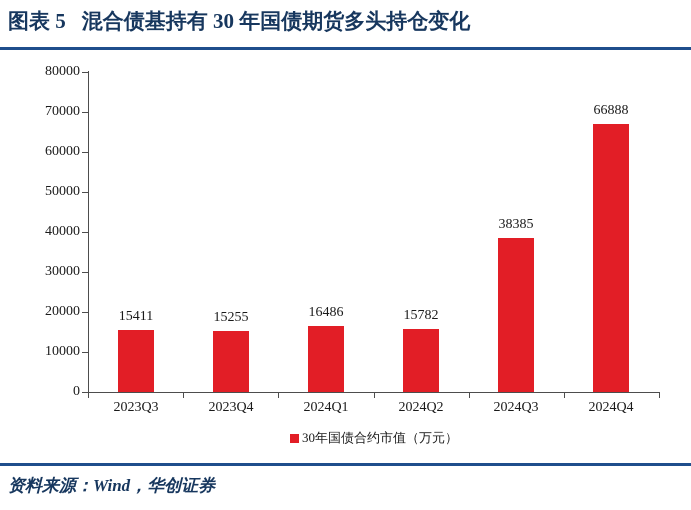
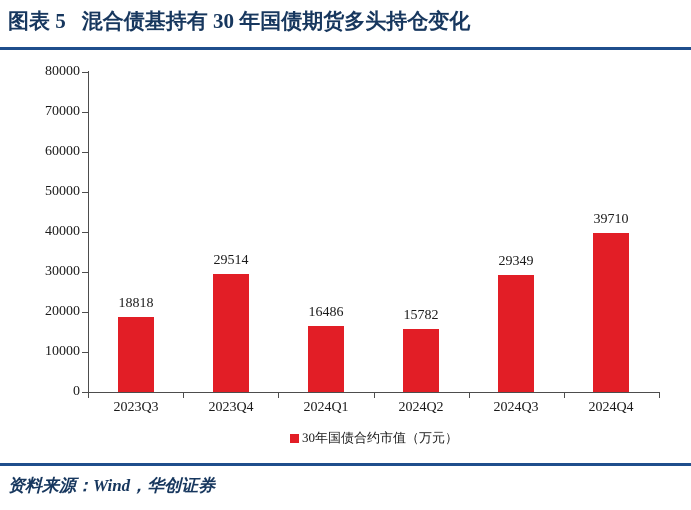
2023Q3: 15411 -> 18818
2023Q4: 15255 -> 29514
2024Q3: 38385 -> 29349
2024Q4: 66888 -> 39710
